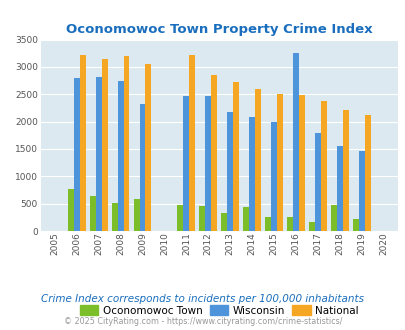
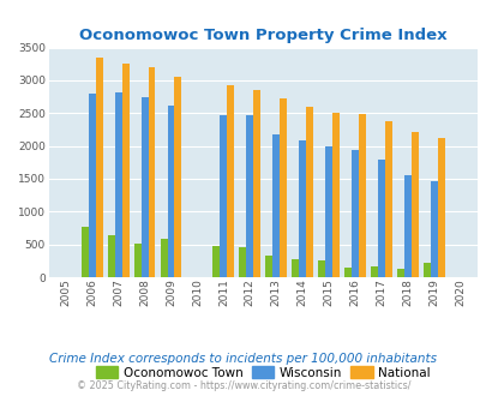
National/2006: 3220 -> 3350
National/2007: 3140 -> 3260
Wisconsin/2009: 2320 -> 2610
National/2011: 3220 -> 2920
Oconomowoc Town/2014: 440 -> 270
Oconomowoc Town/2016: 260 -> 160
Wisconsin/2016: 3260 -> 1940
Oconomowoc Town/2018: 480 -> 120
